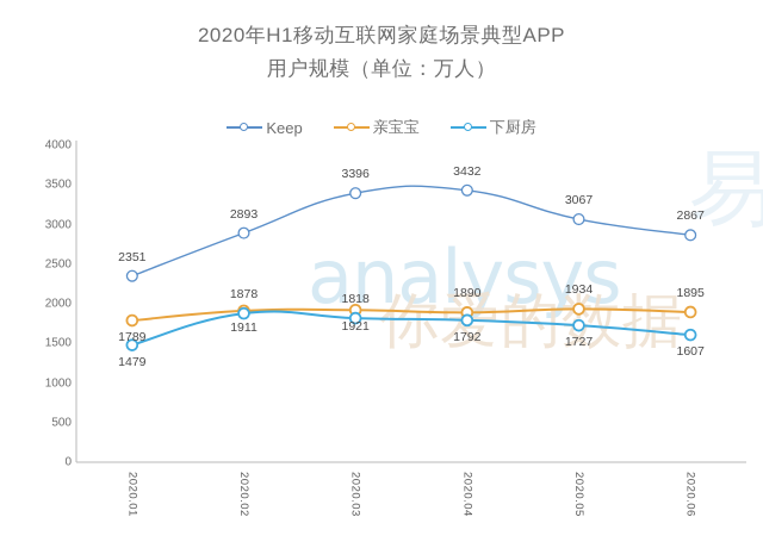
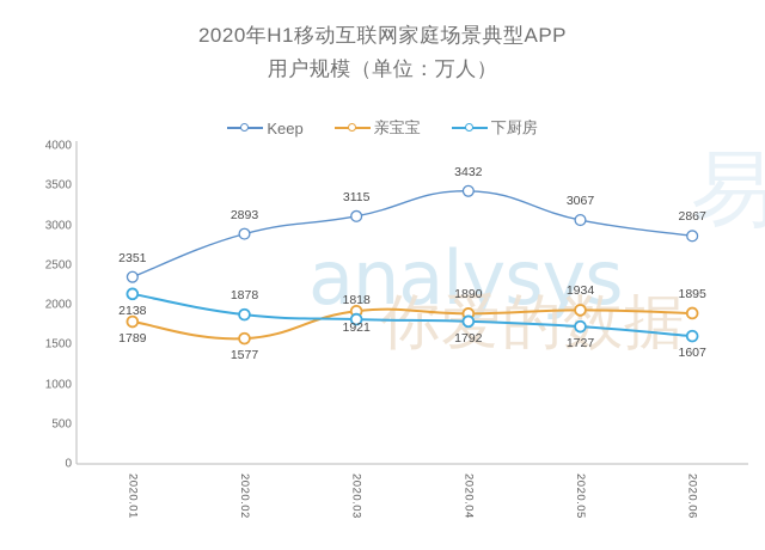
下厨房/2020.01: 1479 -> 2138
亲宝宝/2020.02: 1911 -> 1577
Keep/2020.03: 3396 -> 3115
